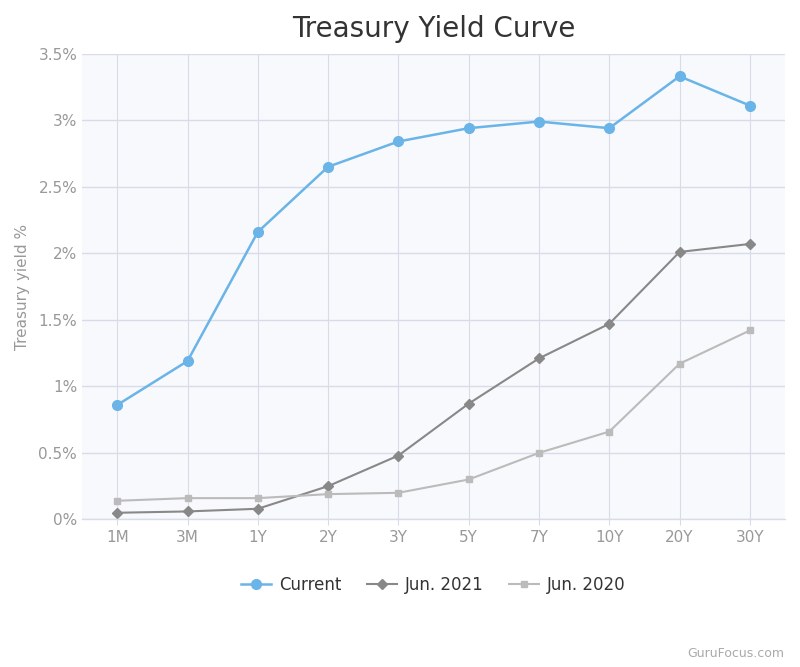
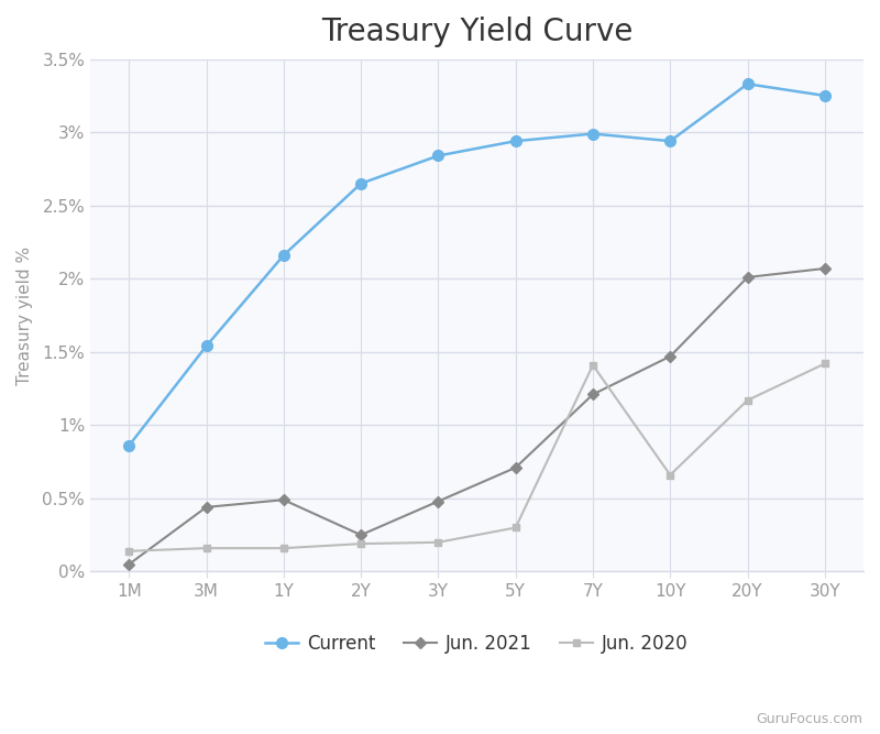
Current/3M: 1.19% -> 1.54%
Jun. 2021/3M: 0.06% -> 0.44%
Jun. 2021/1Y: 0.08% -> 0.49%
Jun. 2021/5Y: 0.87% -> 0.71%
Jun. 2020/7Y: 0.50% -> 1.41%
Current/30Y: 3.11% -> 3.25%
